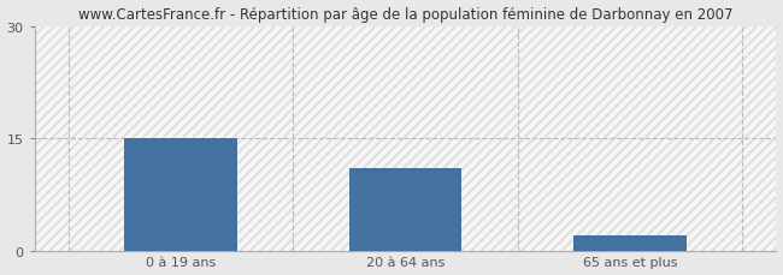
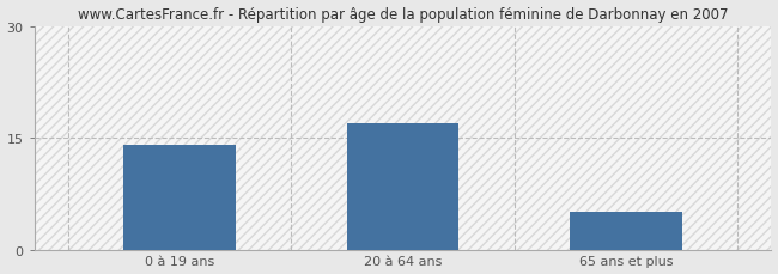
0 à 19 ans: 15 -> 14
20 à 64 ans: 11 -> 17
65 ans et plus: 2 -> 5
